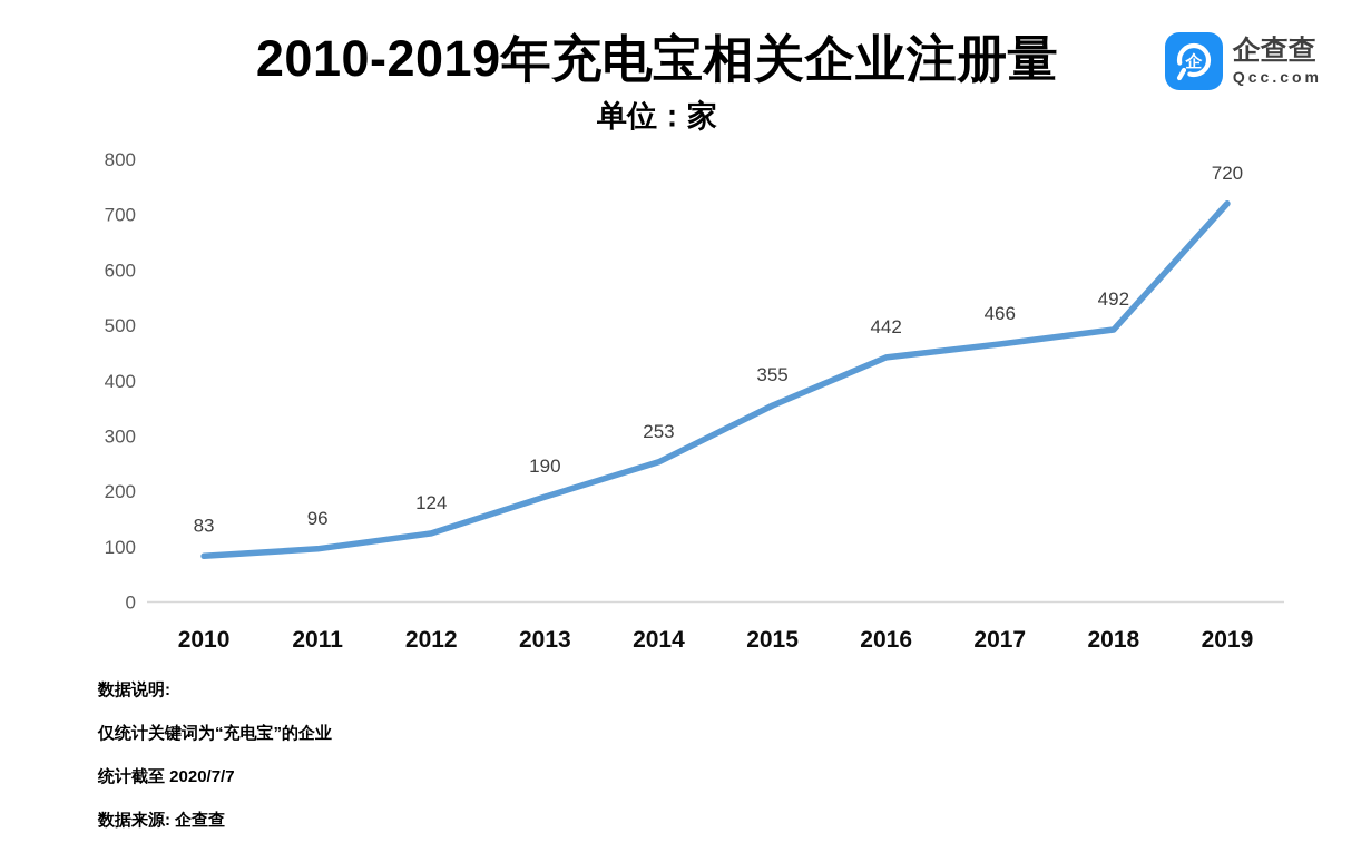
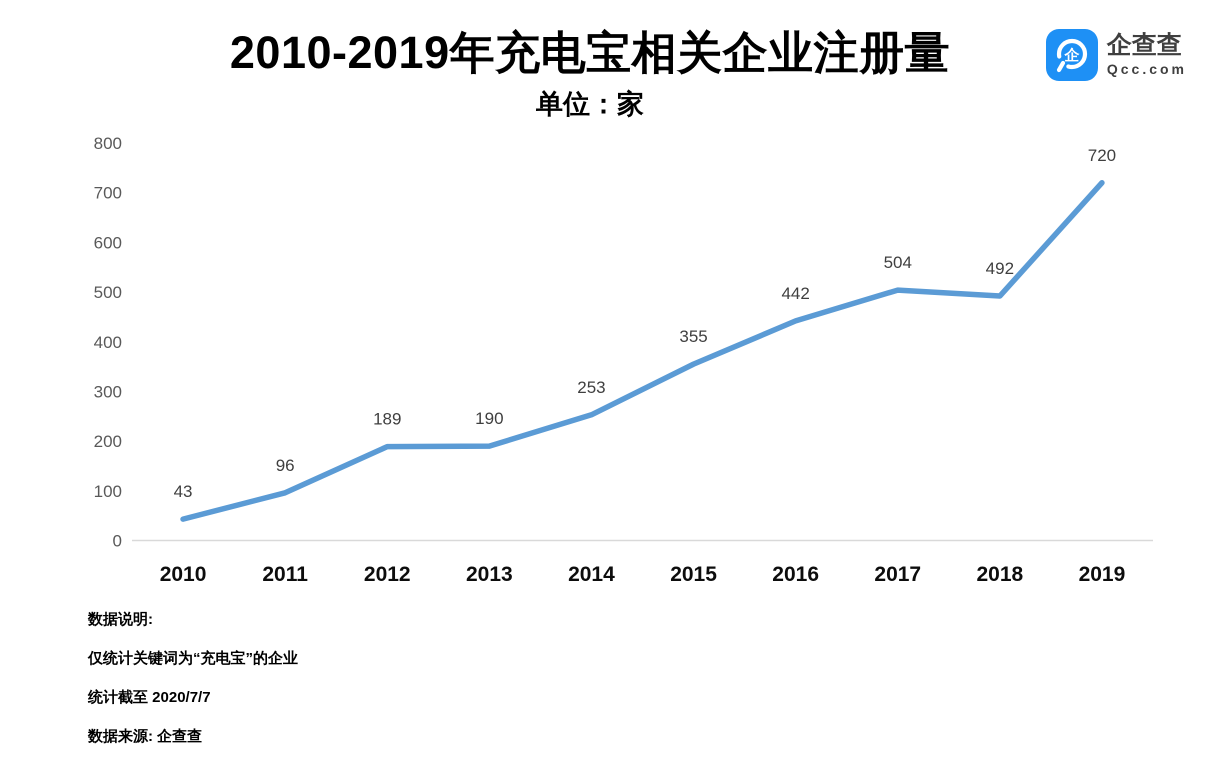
2010: 83 -> 43
2012: 124 -> 189
2017: 466 -> 504
